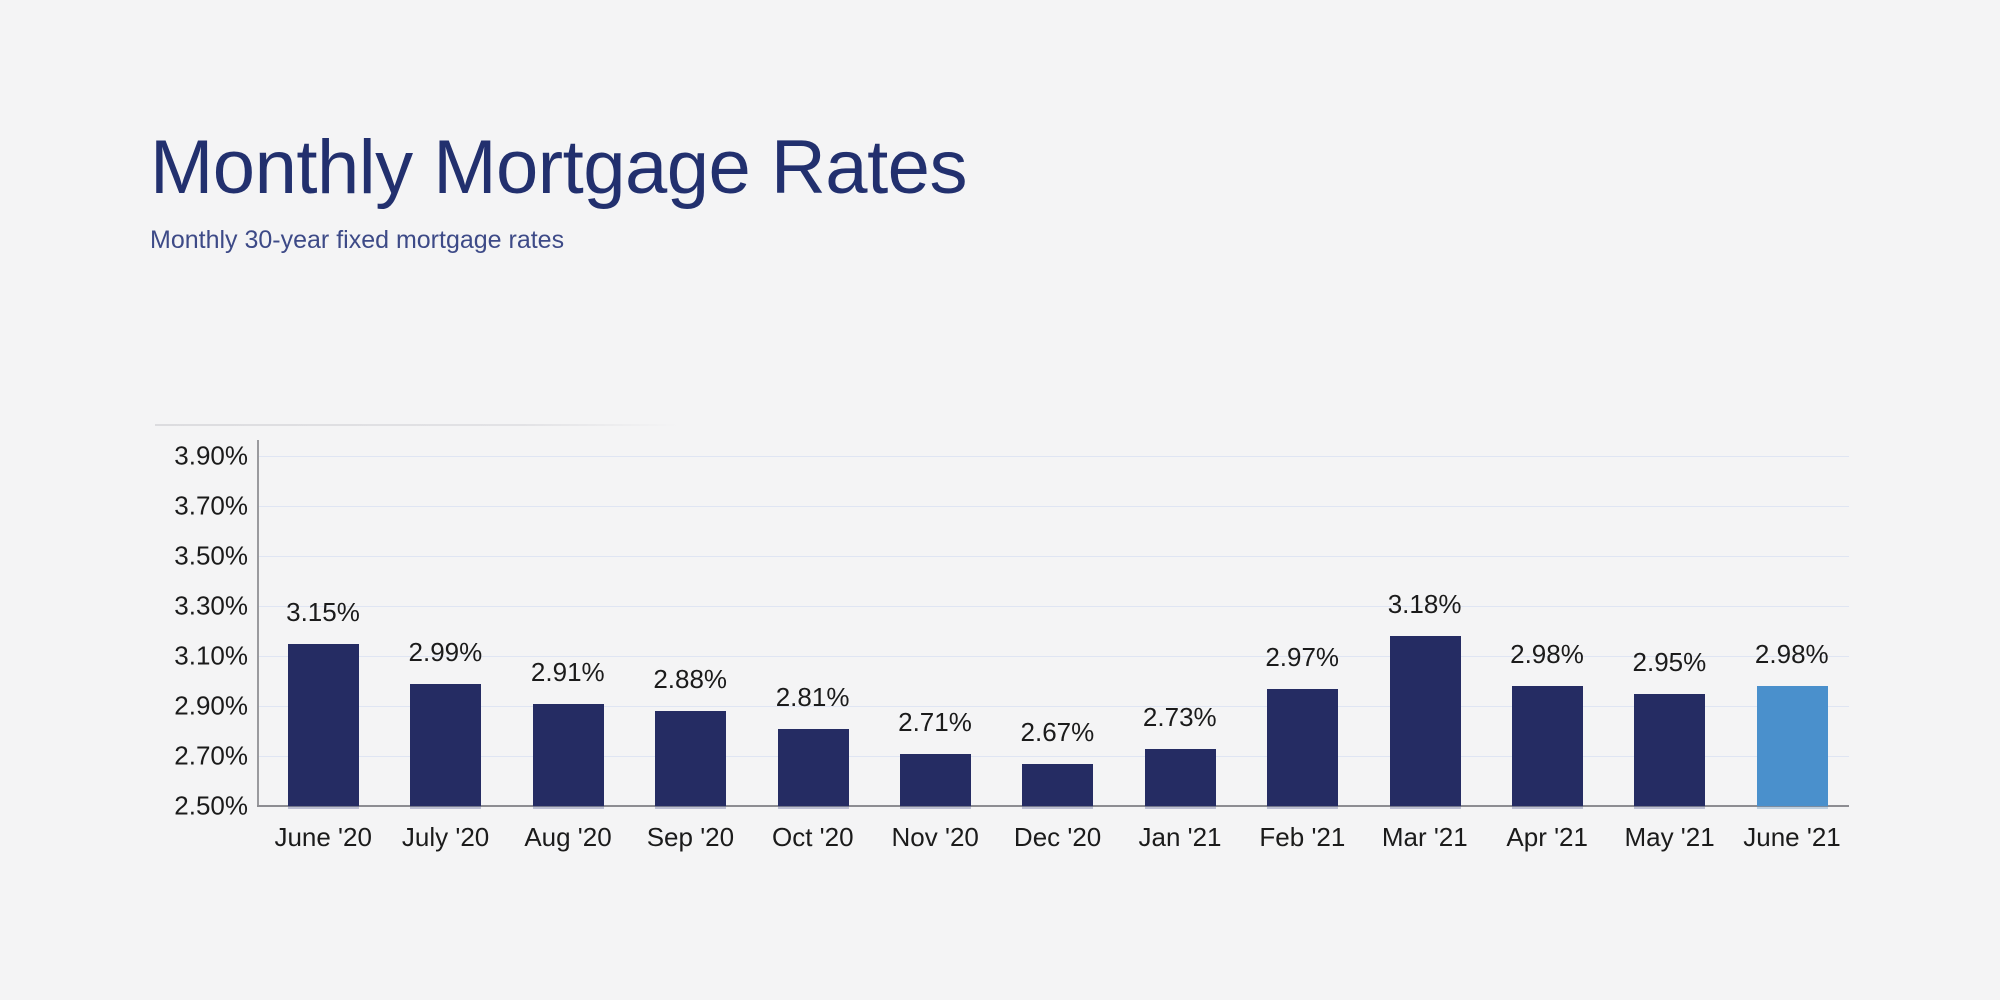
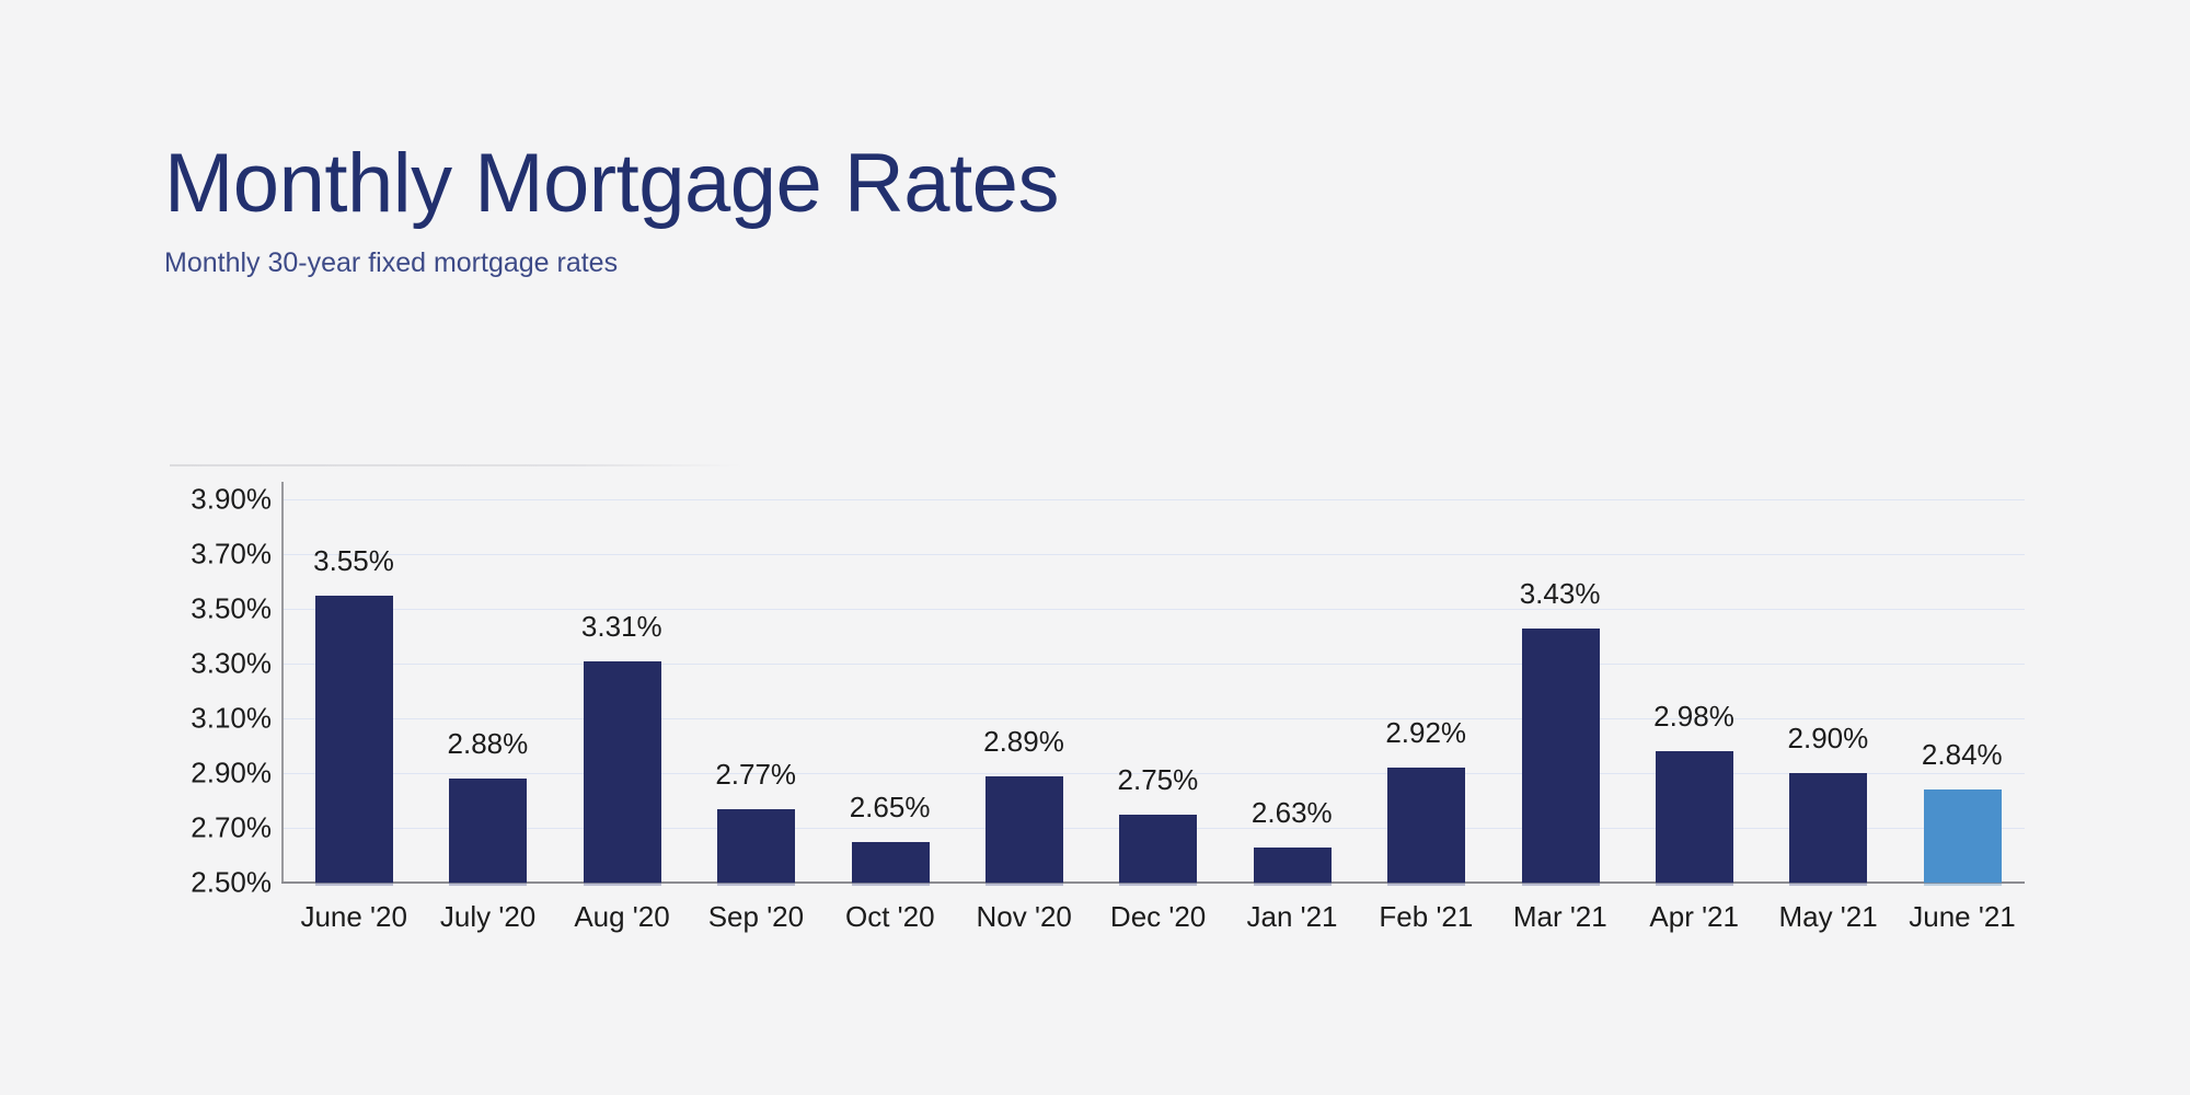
June '20: 3.15% -> 3.55%
July '20: 2.99% -> 2.88%
Aug '20: 2.91% -> 3.31%
Sep '20: 2.88% -> 2.77%
Oct '20: 2.81% -> 2.65%
Nov '20: 2.71% -> 2.89%
Dec '20: 2.67% -> 2.75%
Jan '21: 2.73% -> 2.63%
Feb '21: 2.97% -> 2.92%
Mar '21: 3.18% -> 3.43%
May '21: 2.95% -> 2.90%
June '21: 2.98% -> 2.84%
